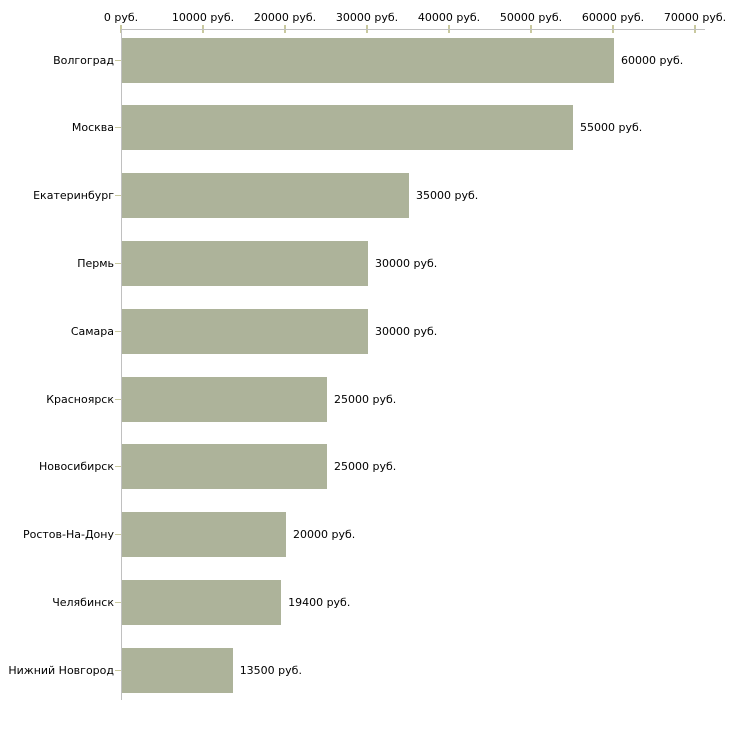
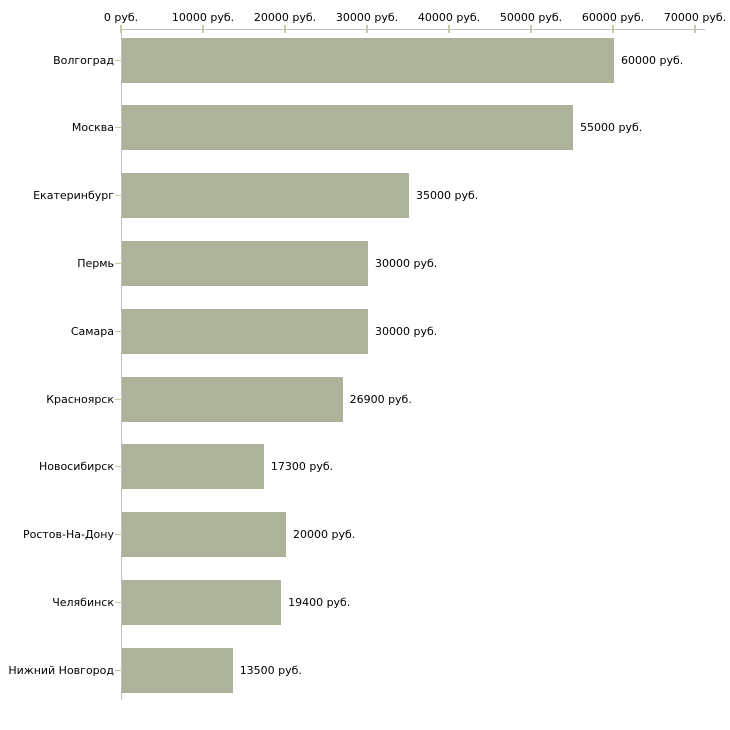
Красноярск: 25000 -> 26900
Новосибирск: 25000 -> 17300
